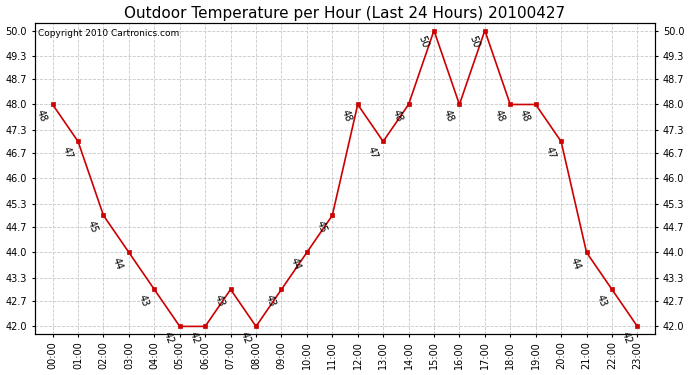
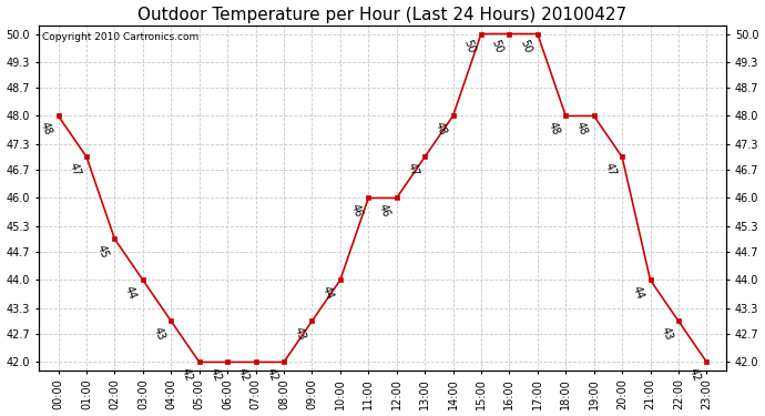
07:00: 43 -> 42
11:00: 45 -> 46
12:00: 48 -> 46
16:00: 48 -> 50
